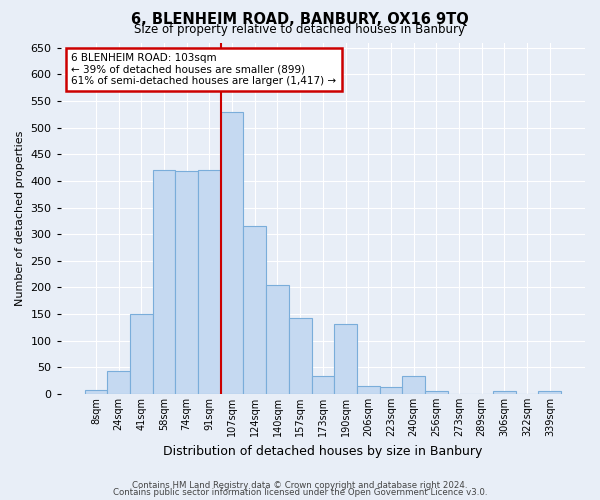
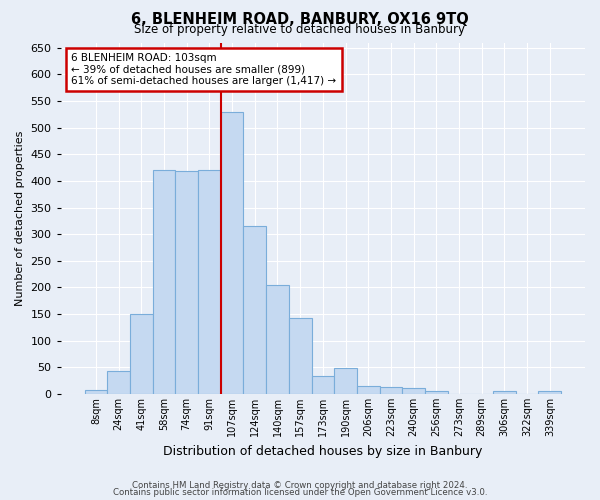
190sqm: 132 -> 49
240sqm: 34 -> 12
